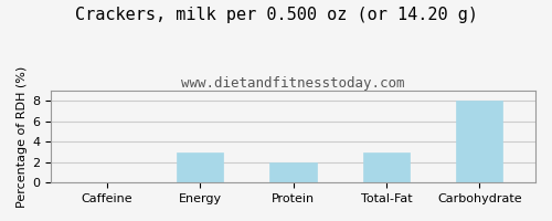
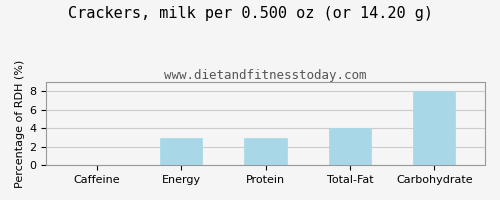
Protein: 2 -> 3
Total-Fat: 3 -> 4
